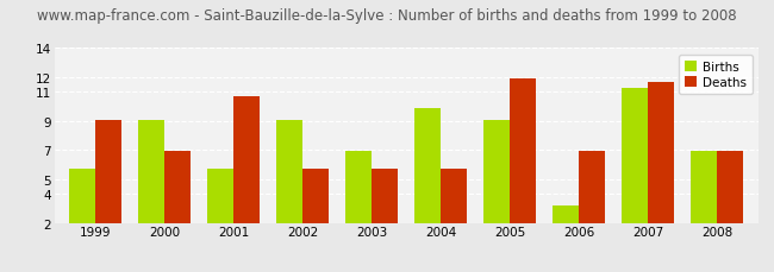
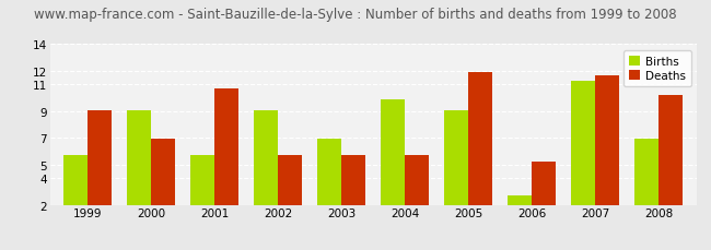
Births/2006: 3.2 -> 2.7
Deaths/2006: 6.9 -> 5.2
Deaths/2008: 6.9 -> 10.2
